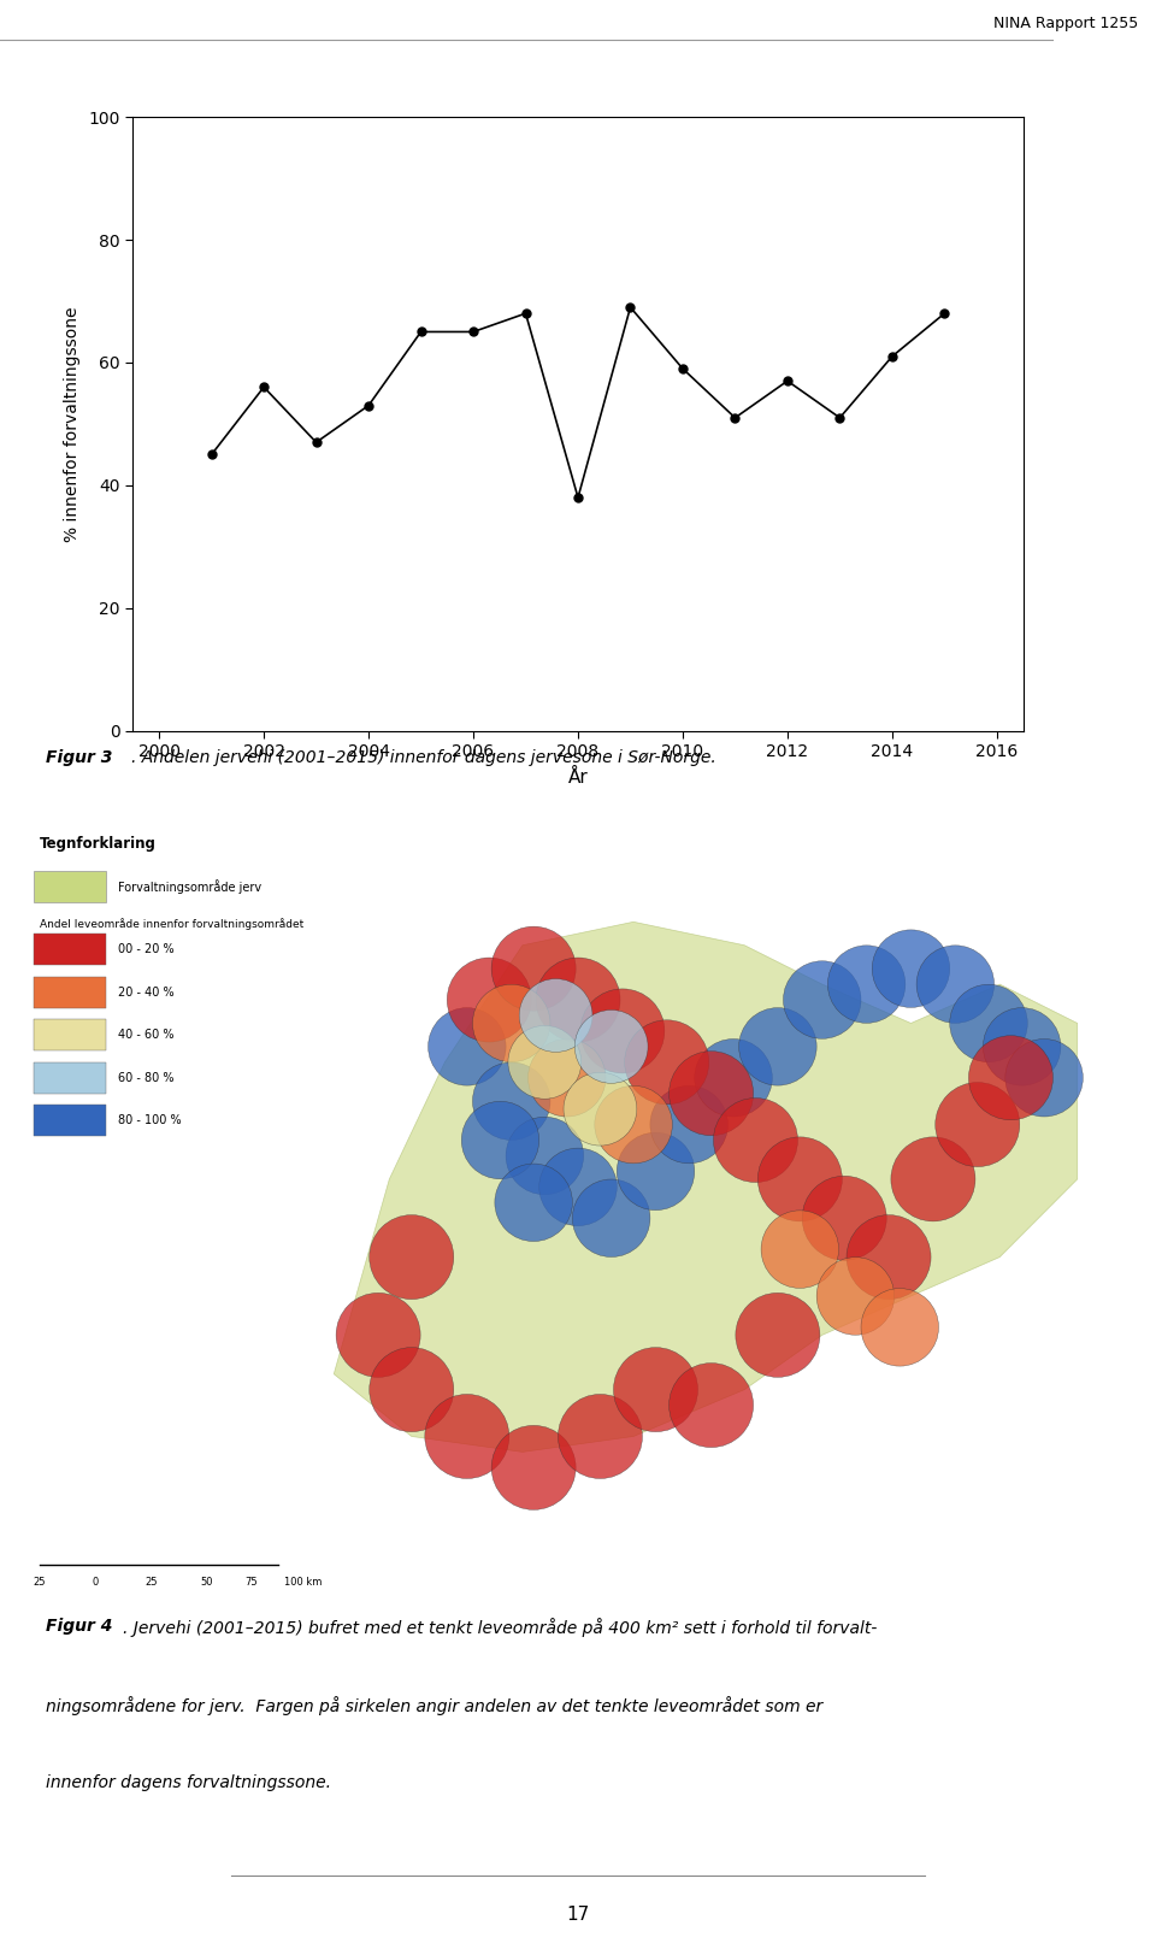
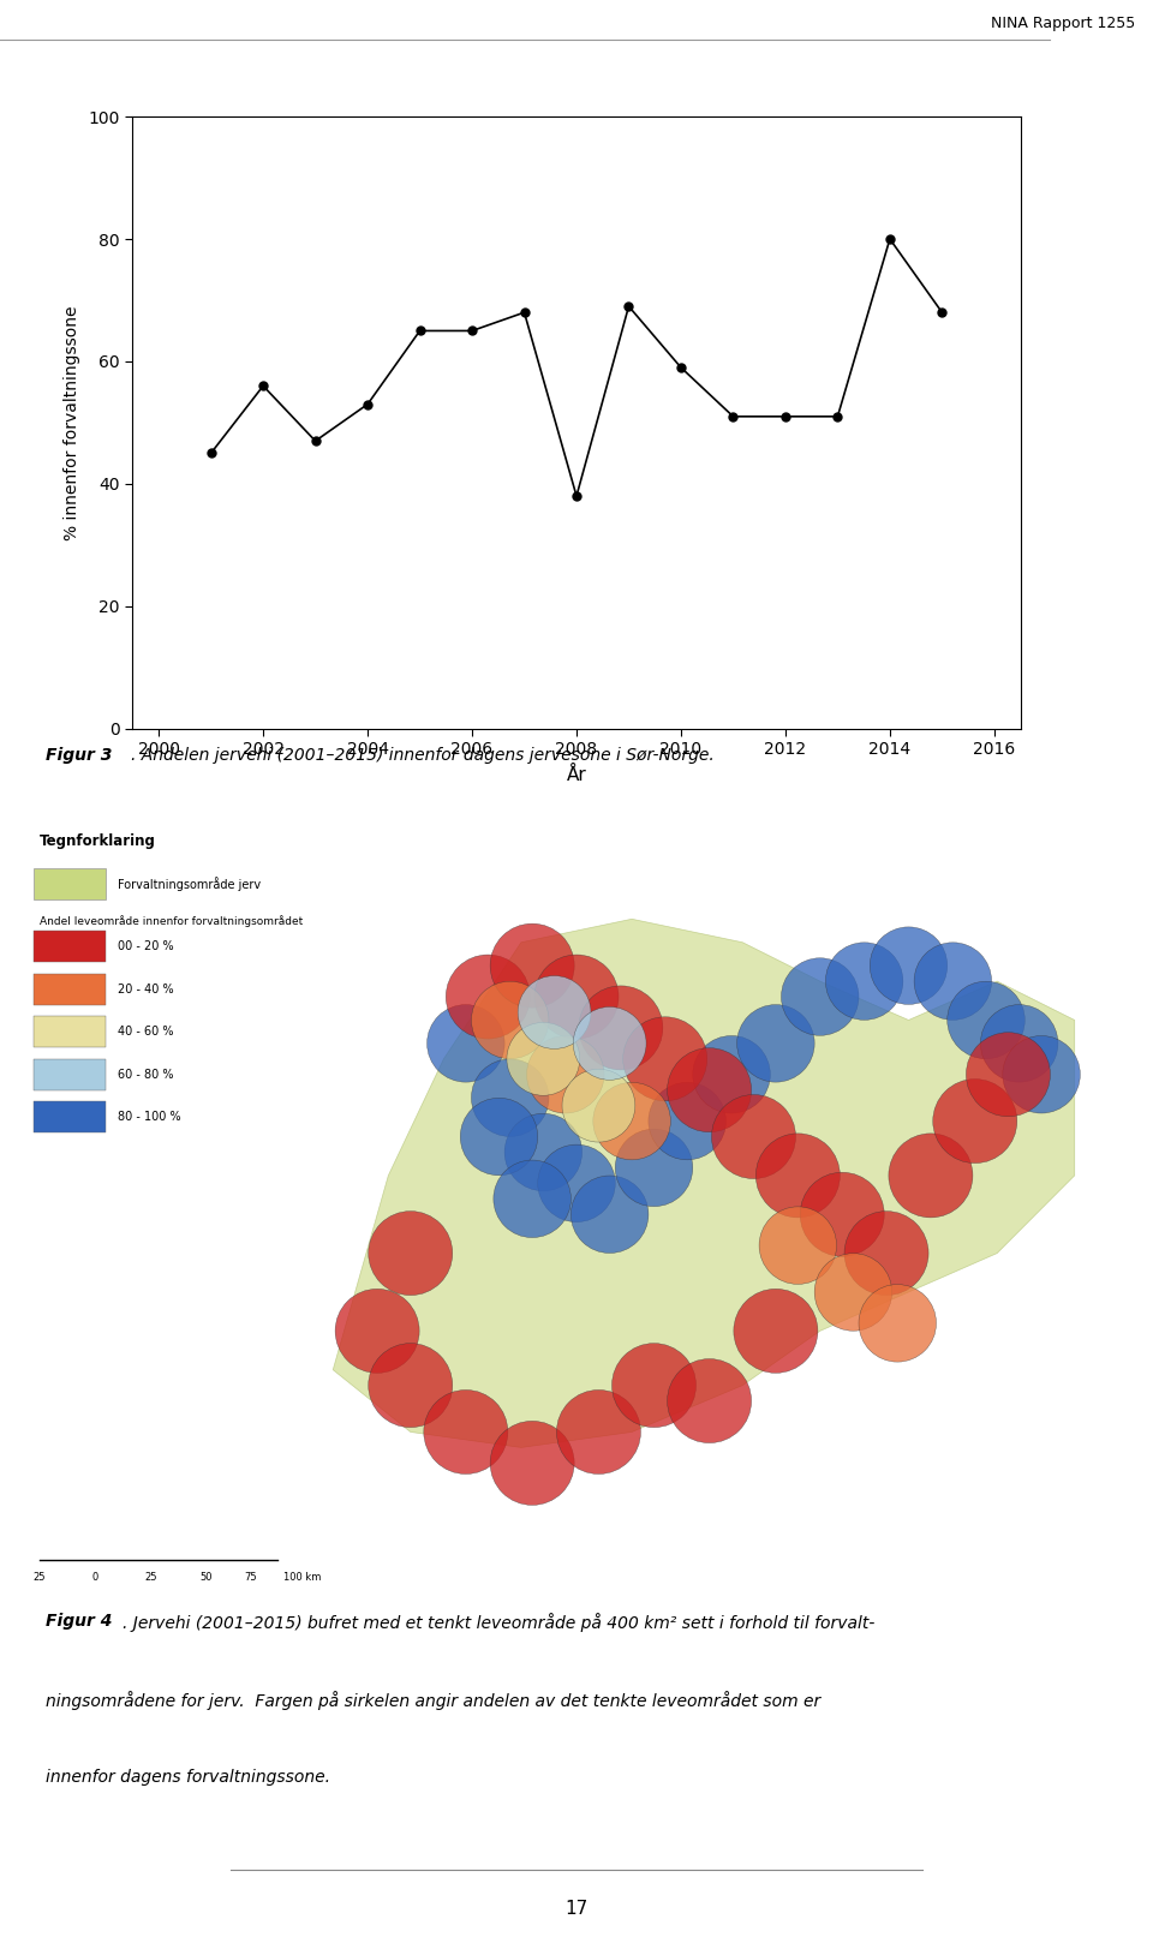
2012: 57 -> 51
2014: 61 -> 80
